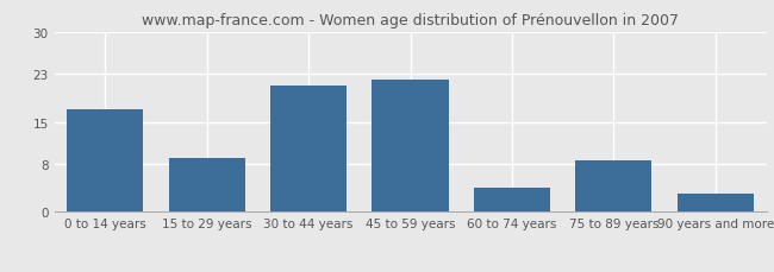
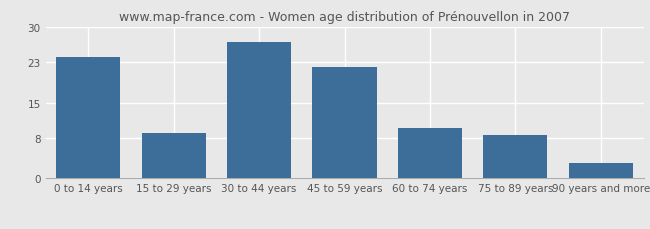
0 to 14 years: 17.0 -> 24.0
30 to 44 years: 21.0 -> 27.0
60 to 74 years: 4.0 -> 10.0
